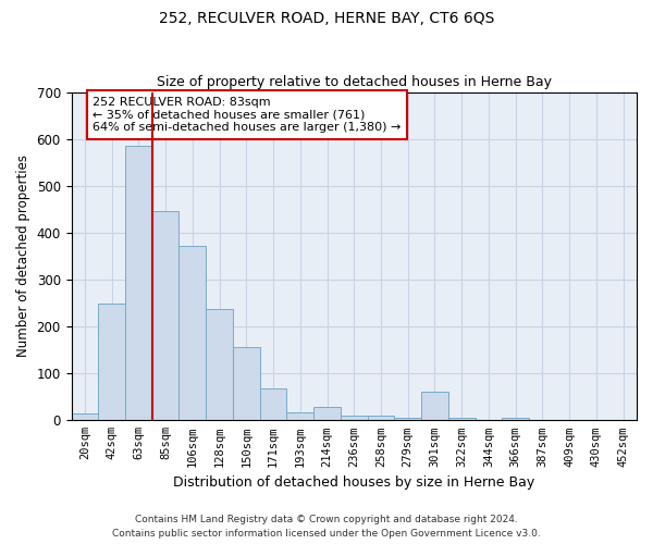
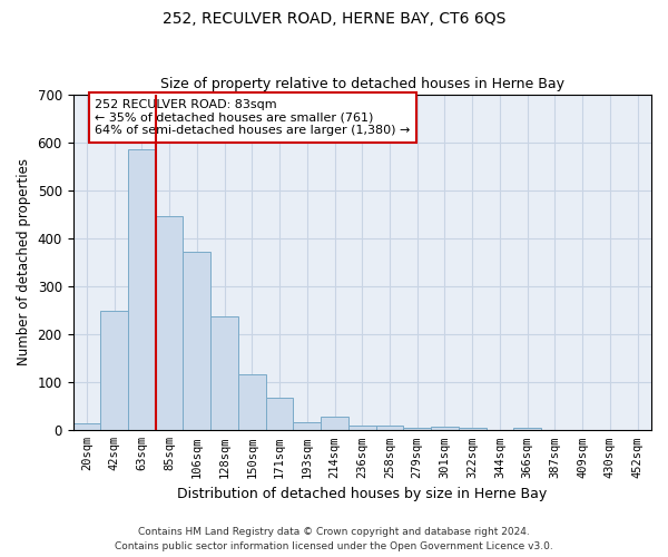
150sqm: 155 -> 117
301sqm: 60 -> 7
